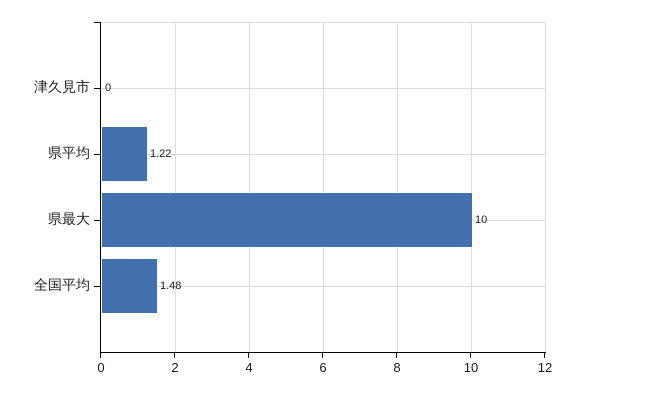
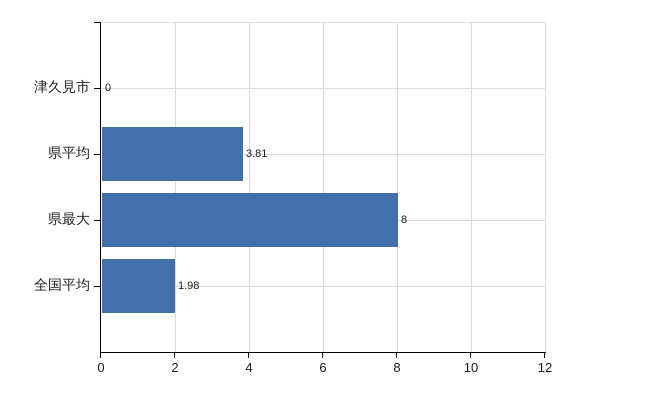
県平均: 1.22 -> 3.81
県最大: 10 -> 8
全国平均: 1.48 -> 1.98
